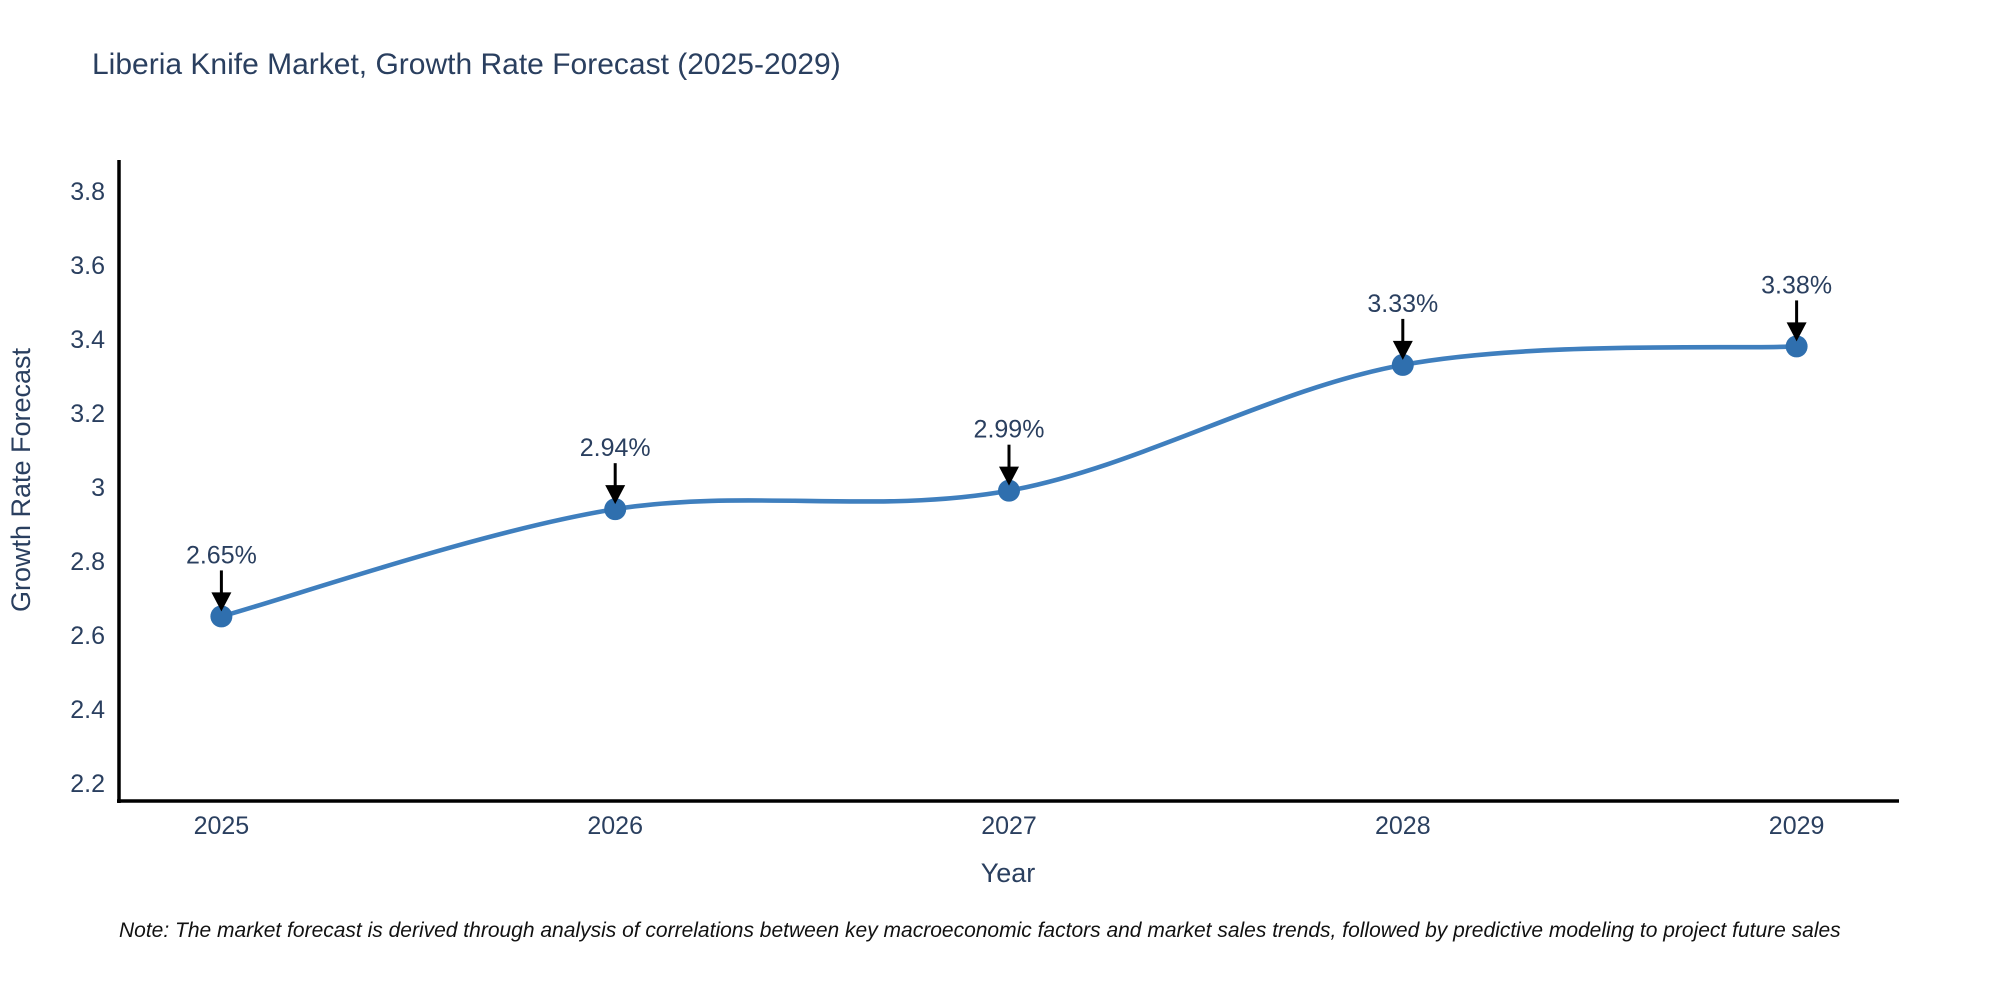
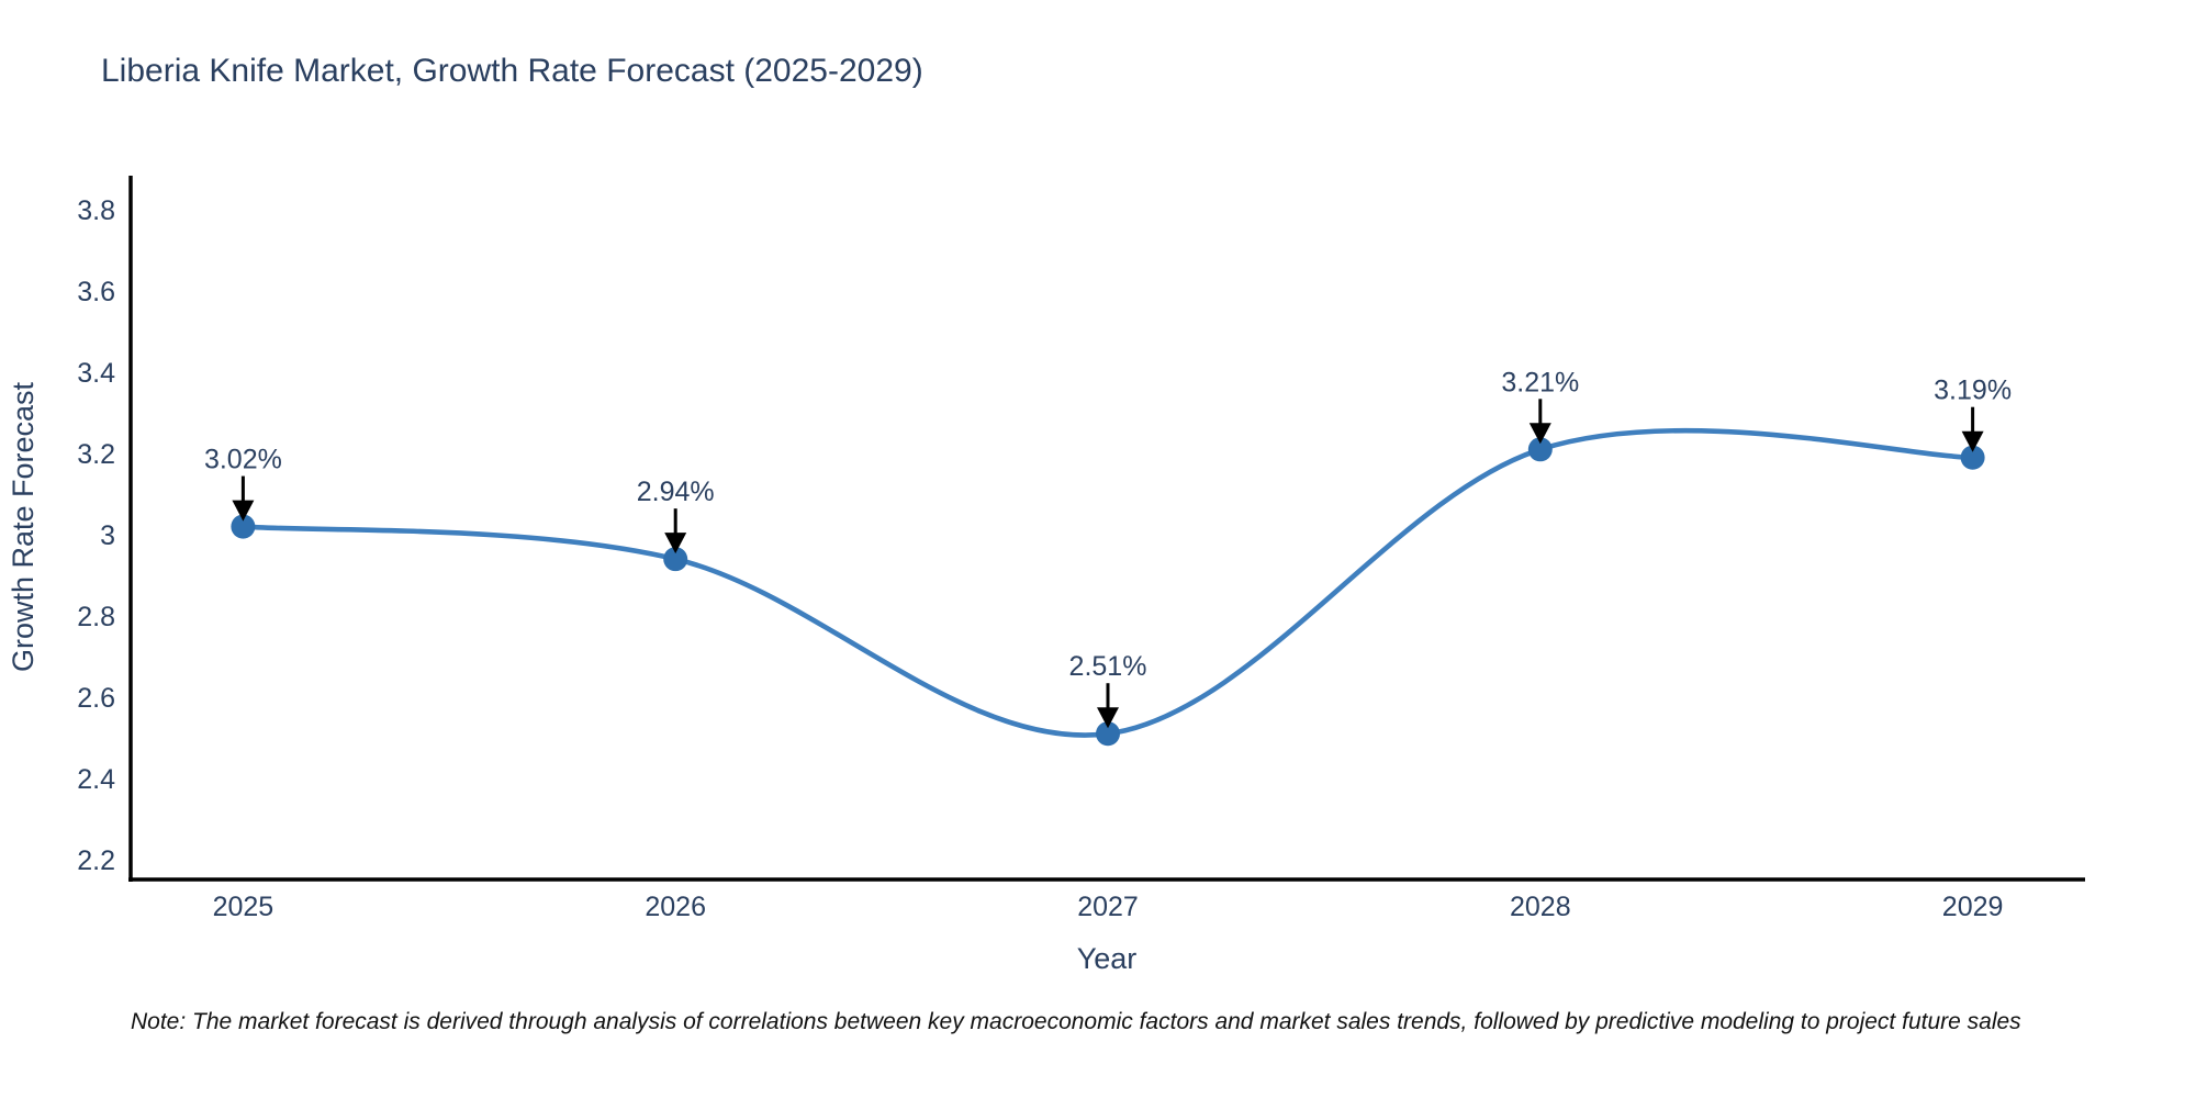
2025: 2.65% -> 3.02%
2027: 2.99% -> 2.51%
2028: 3.33% -> 3.21%
2029: 3.38% -> 3.19%
